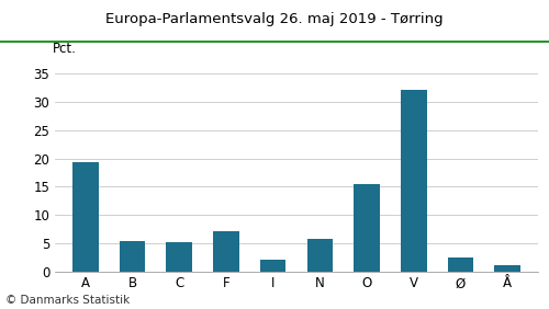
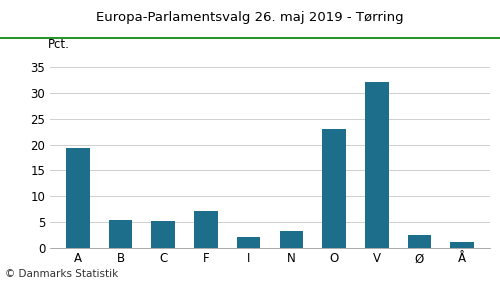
N: 5.8 -> 3.3
O: 15.4 -> 23.0
